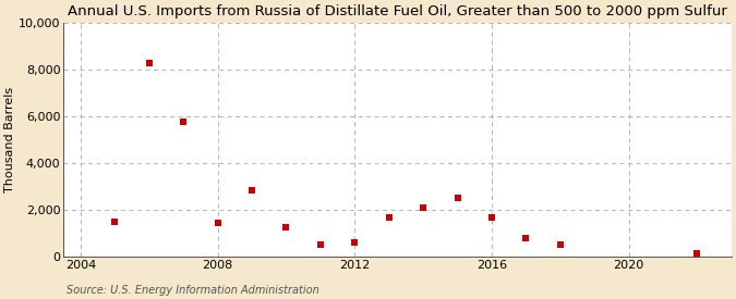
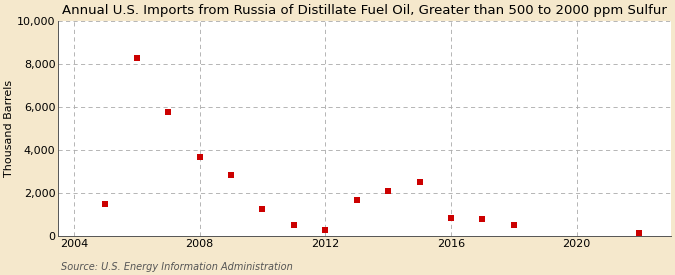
2008: 1,450 -> 3,700
2012: 600 -> 300
2016: 1,700 -> 850
